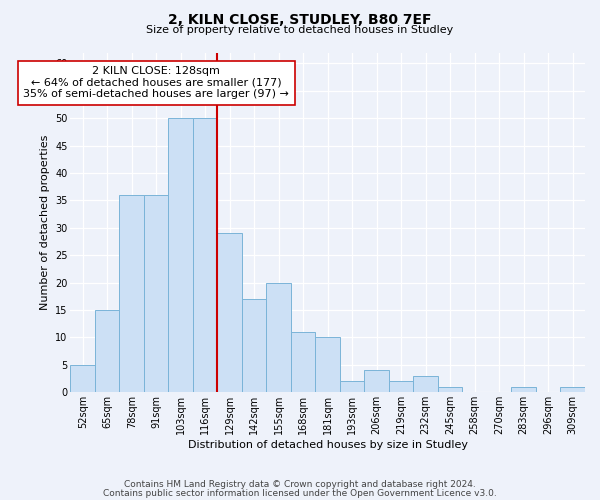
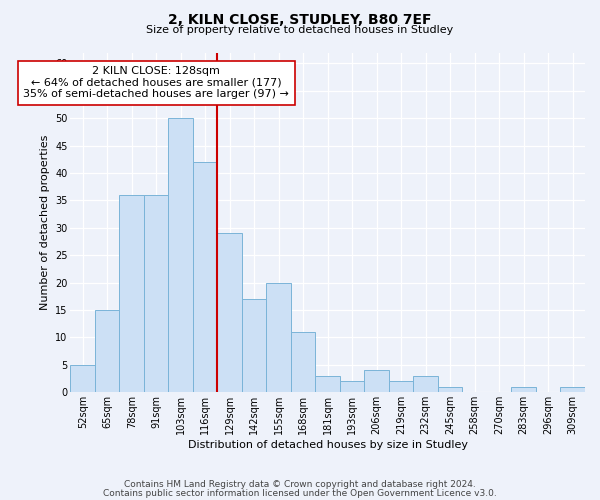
116sqm: 50 -> 42
181sqm: 10 -> 3
